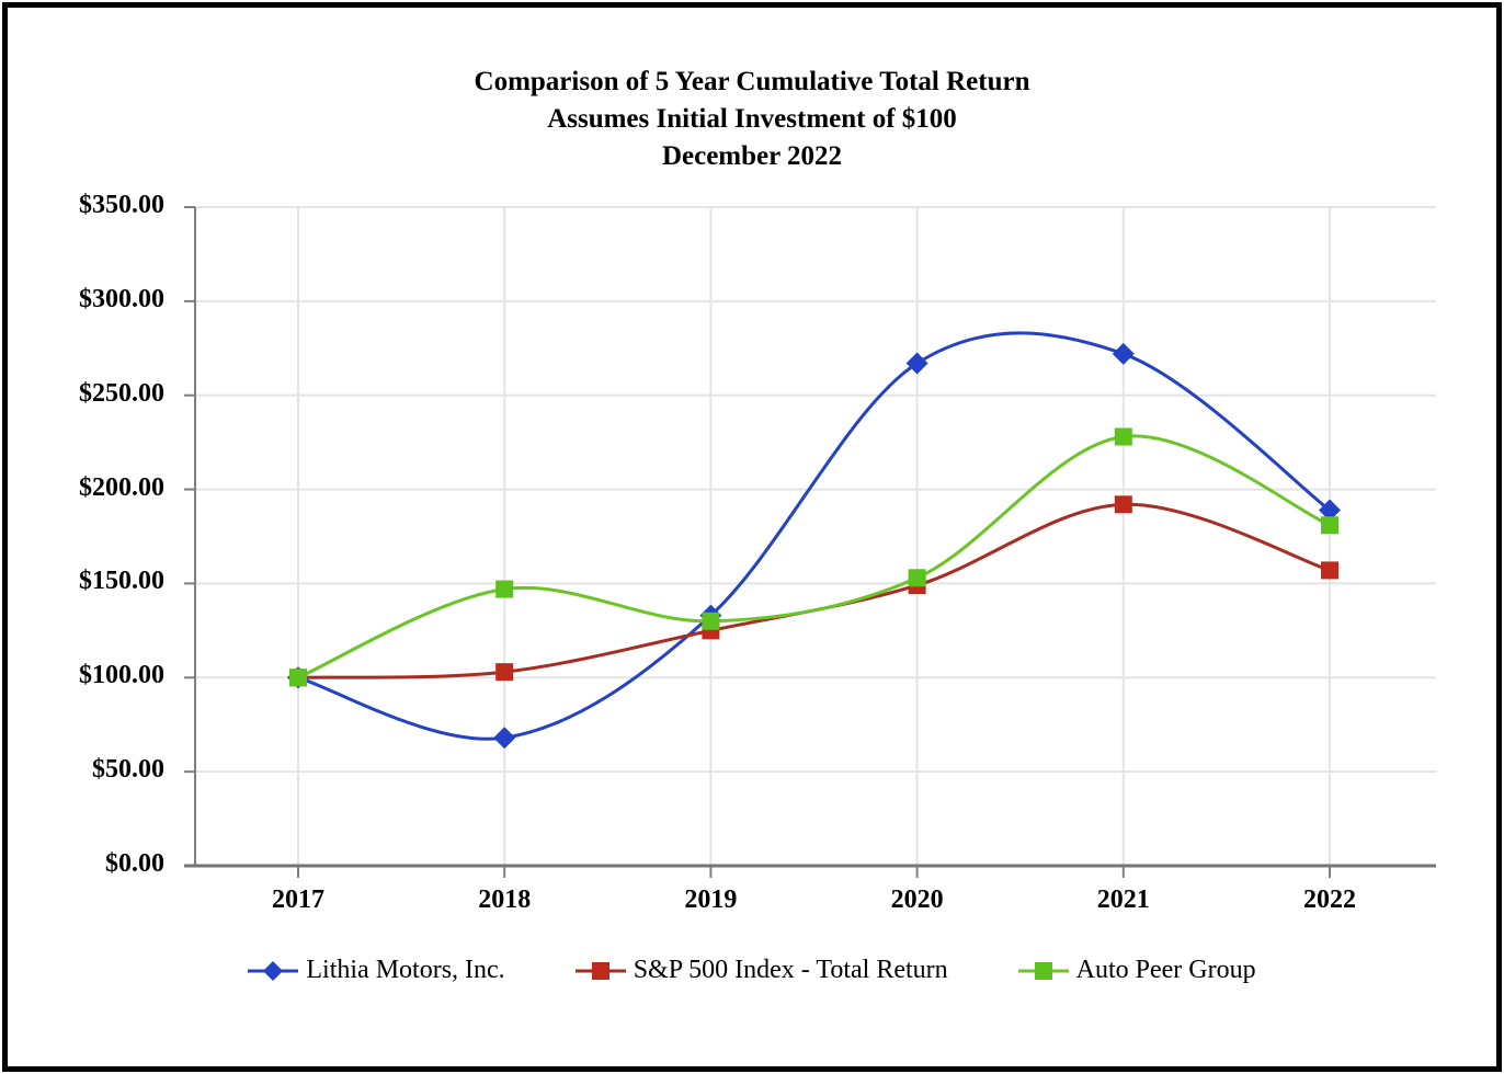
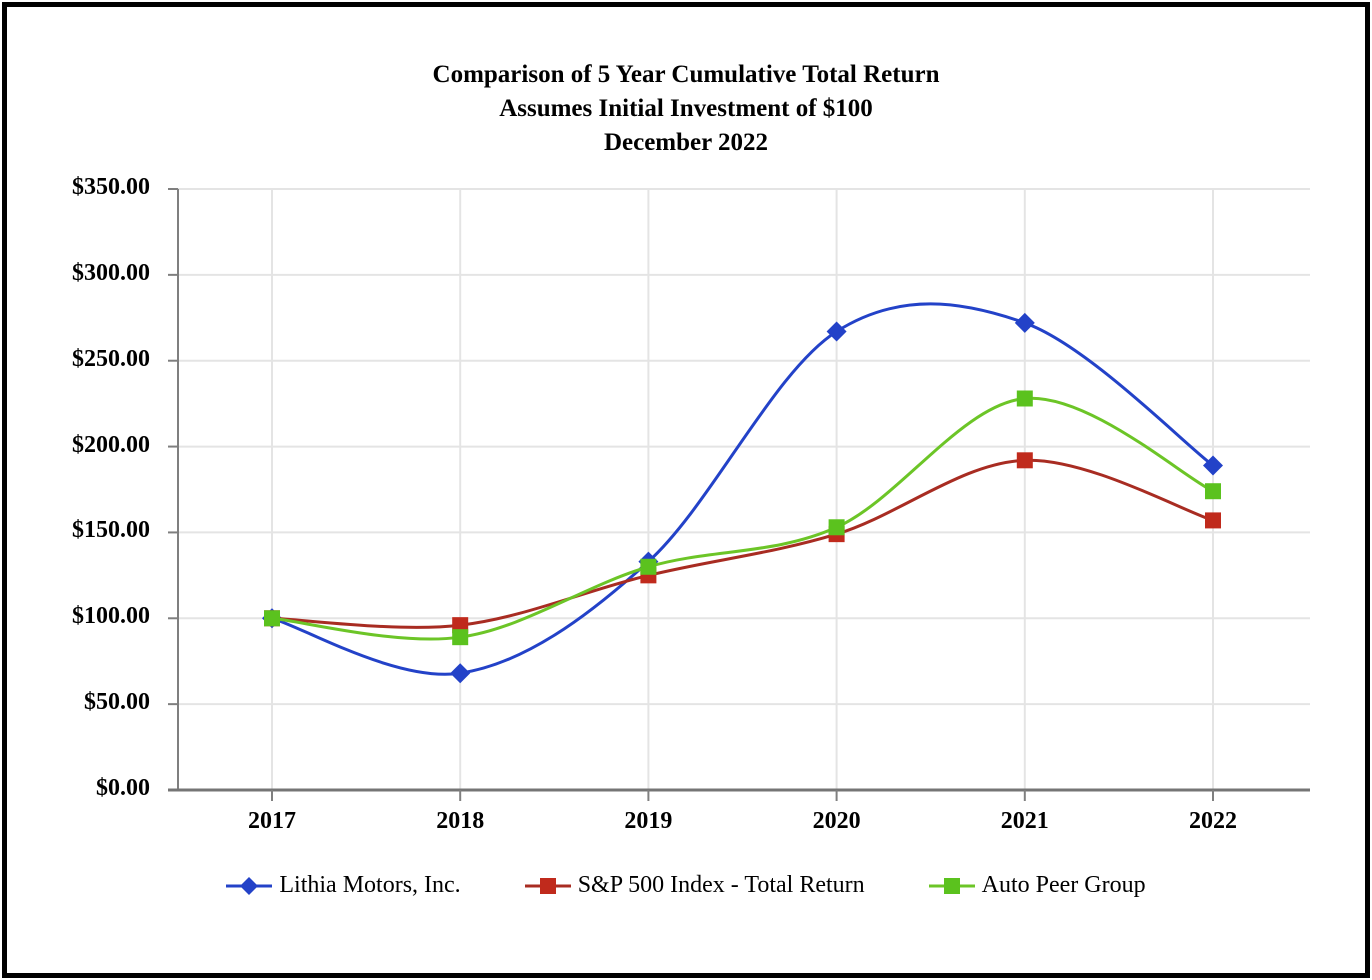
S&P 500 Index - Total Return/2018: $103 -> $96
Auto Peer Group/2018: $147 -> $89
Auto Peer Group/2022: $181 -> $174
